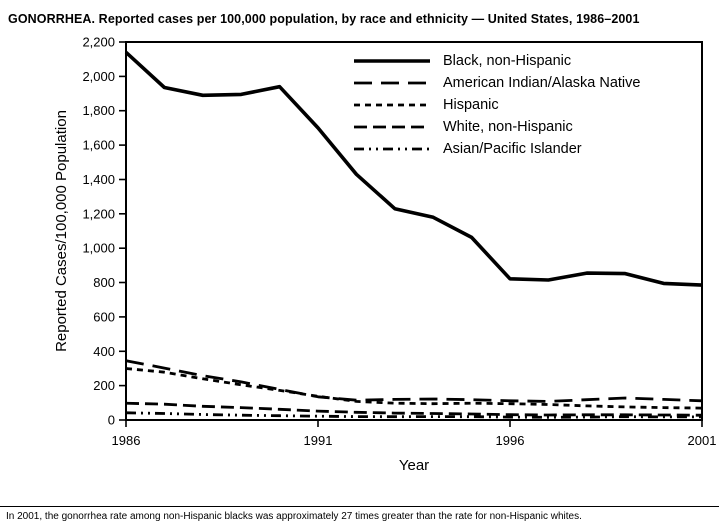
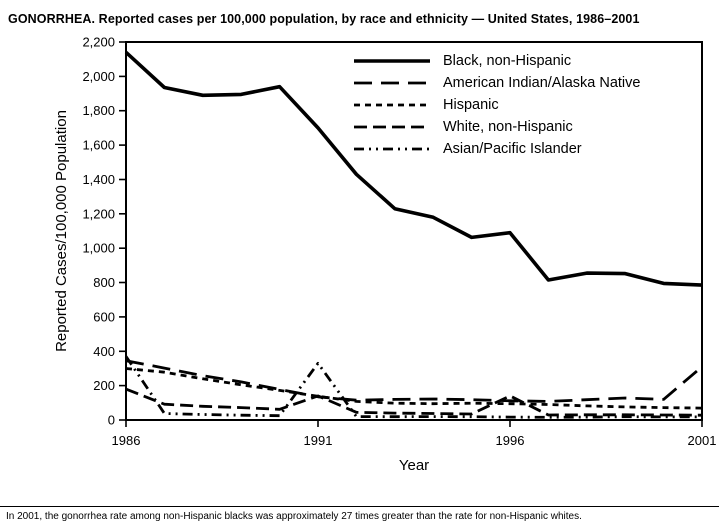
White, non-Hispanic/1986: 100 -> 180
Asian/Pacific Islander/1986: 40 -> 370
White, non-Hispanic/1991: 50 -> 140
Asian/Pacific Islander/1991: 20 -> 330
Black, non-Hispanic/1996: 820 -> 1090
White, non-Hispanic/1996: 30 -> 140
American Indian/Alaska Native/2001: 110 -> 310
